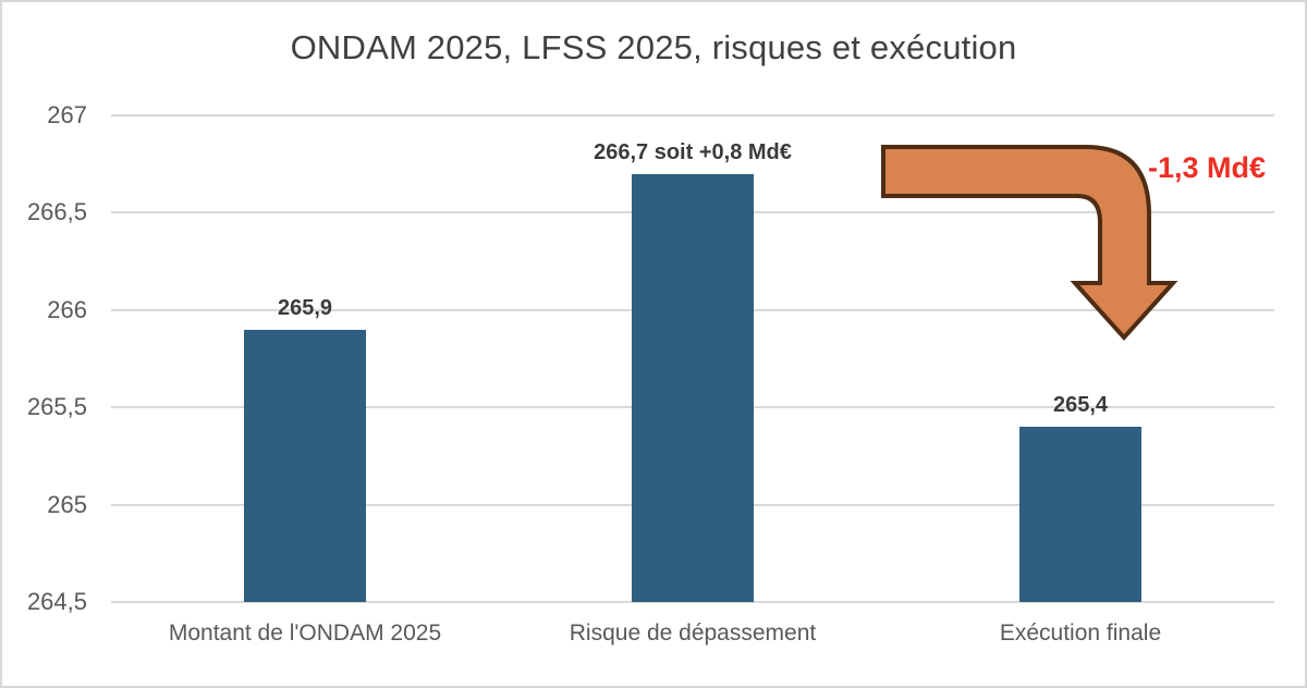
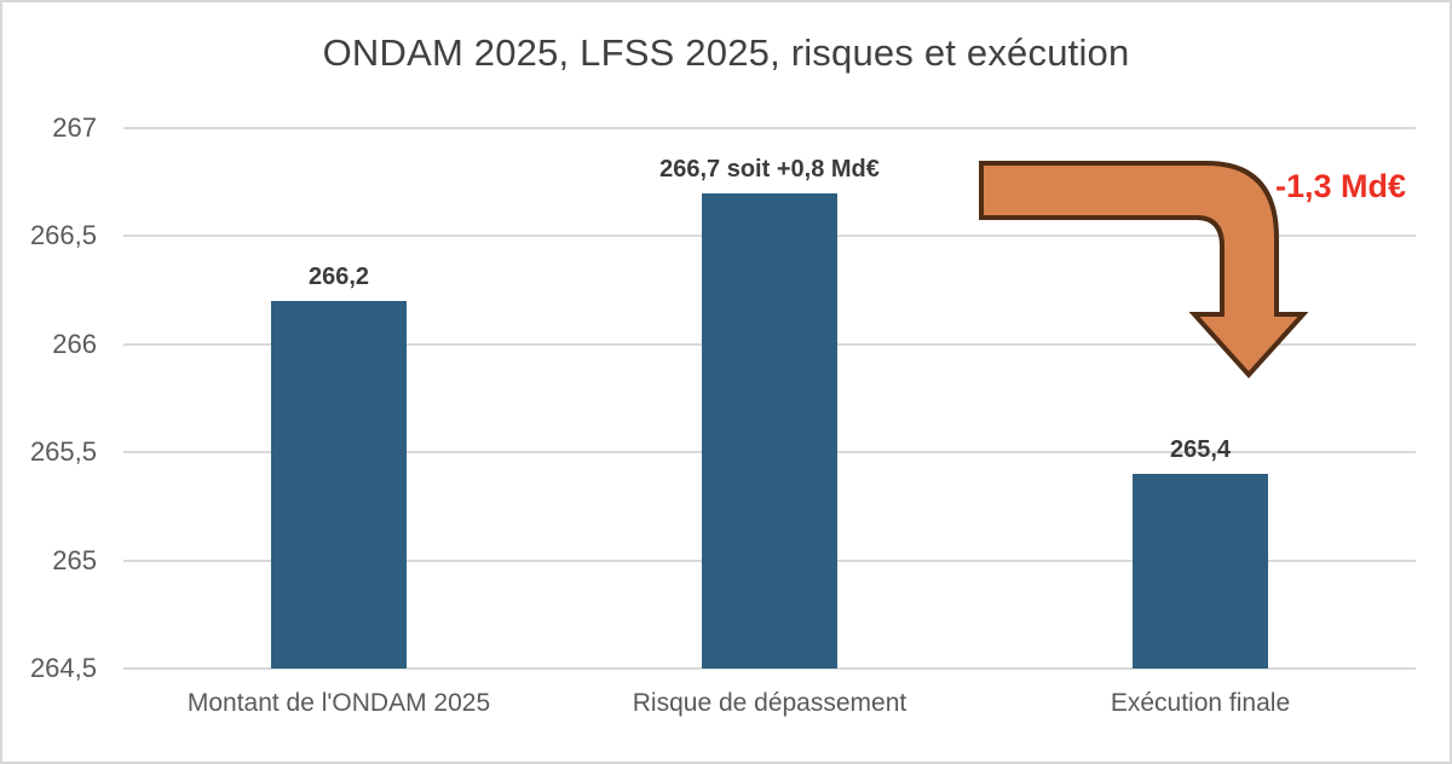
Montant de l'ONDAM 2025: 265,9 -> 266,2
